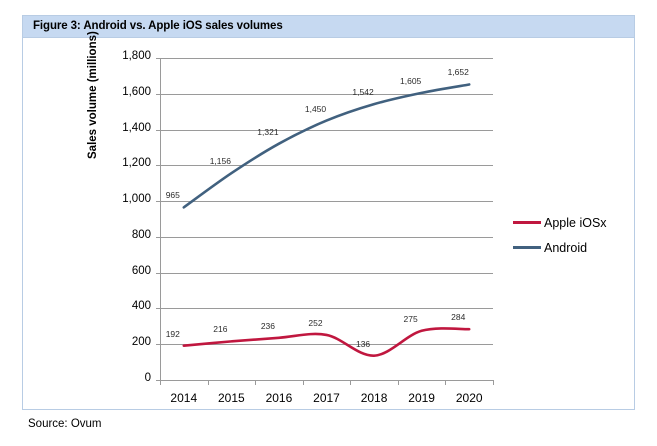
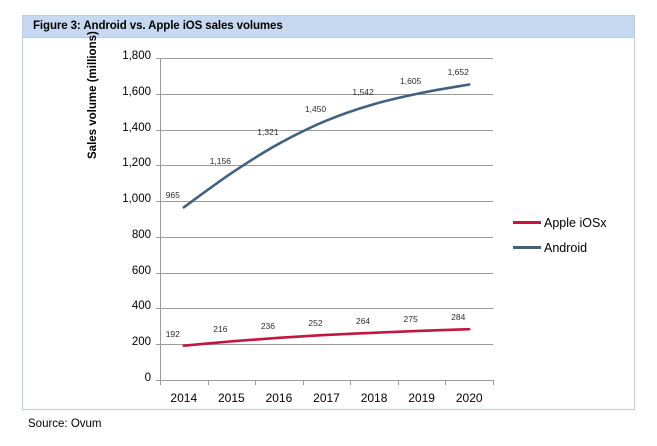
Apple iOSx/2018: 136 -> 264
